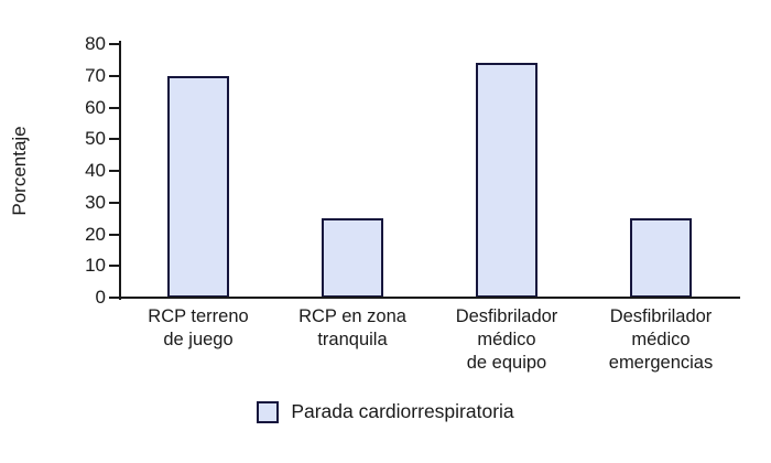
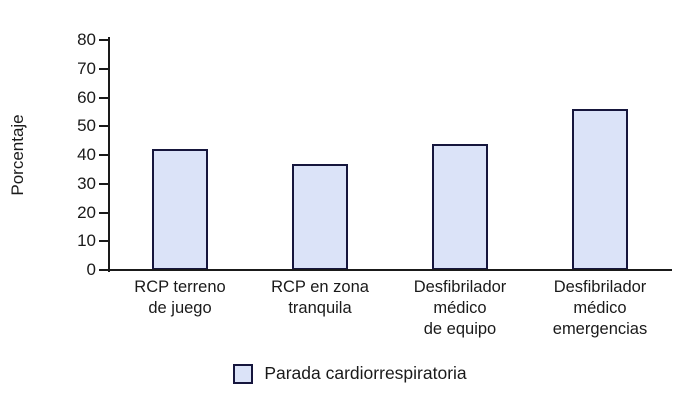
RCP terreno de juego: 70 -> 42
RCP en zona tranquila: 25 -> 37
Desfibrilador médico de equipo: 74 -> 44
Desfibrilador médico emergencias: 25 -> 56
